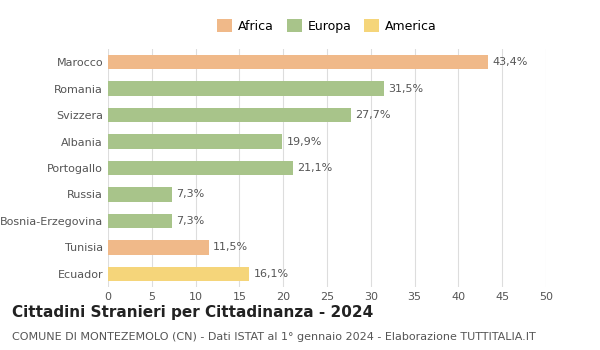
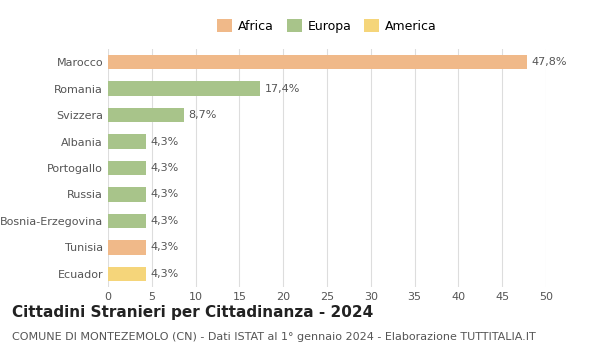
Marocco: 43,4% -> 47,8%
Romania: 31,5% -> 17,4%
Svizzera: 27,7% -> 8,7%
Albania: 19,9% -> 4,3%
Portogallo: 21,1% -> 4,3%
Russia: 7,3% -> 4,3%
Bosnia-Erzegovina: 7,3% -> 4,3%
Tunisia: 11,5% -> 4,3%
Ecuador: 16,1% -> 4,3%
